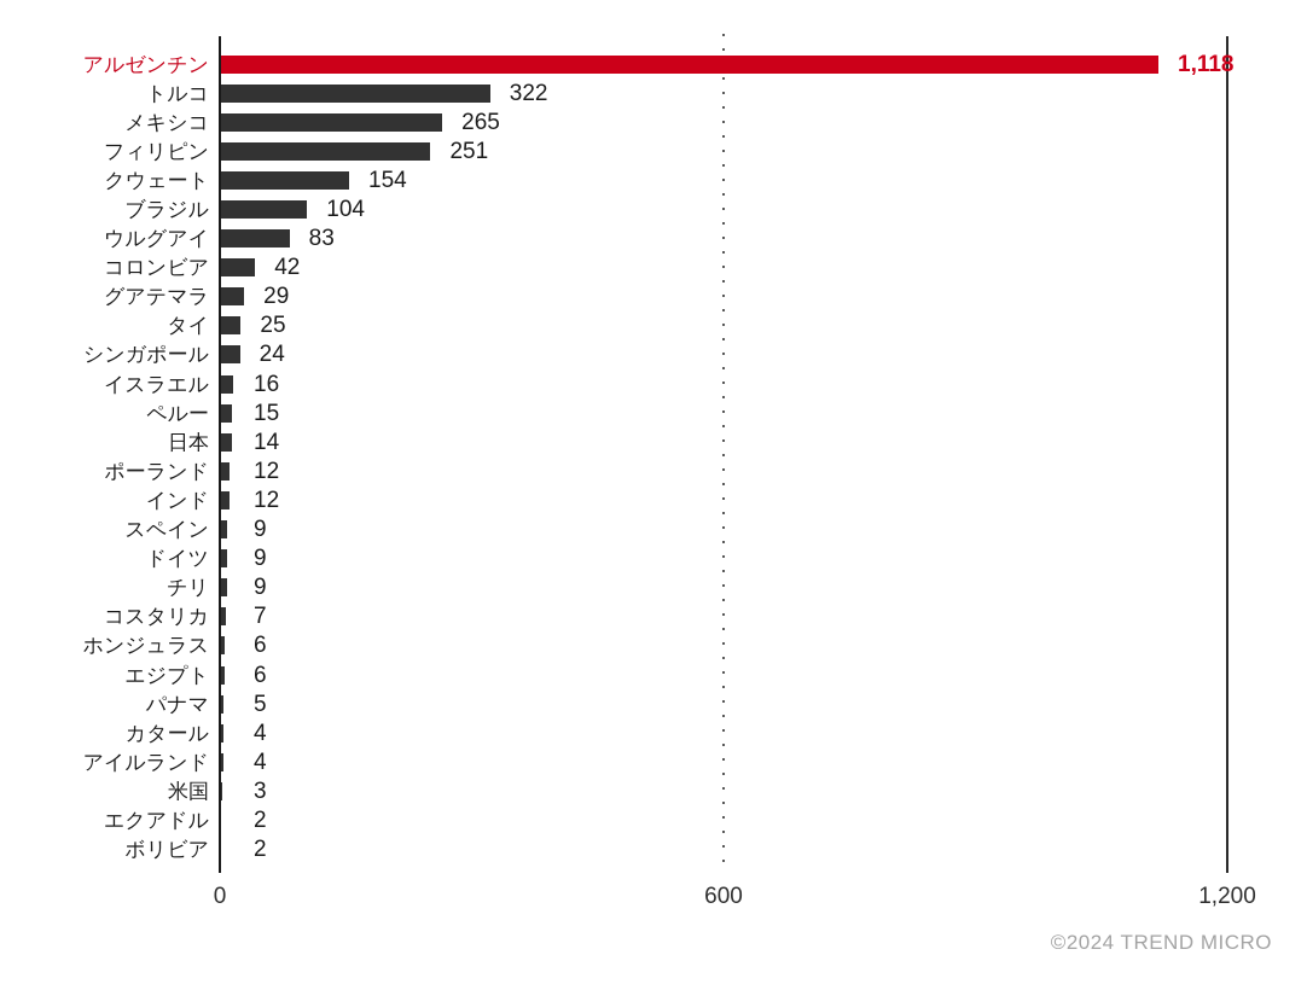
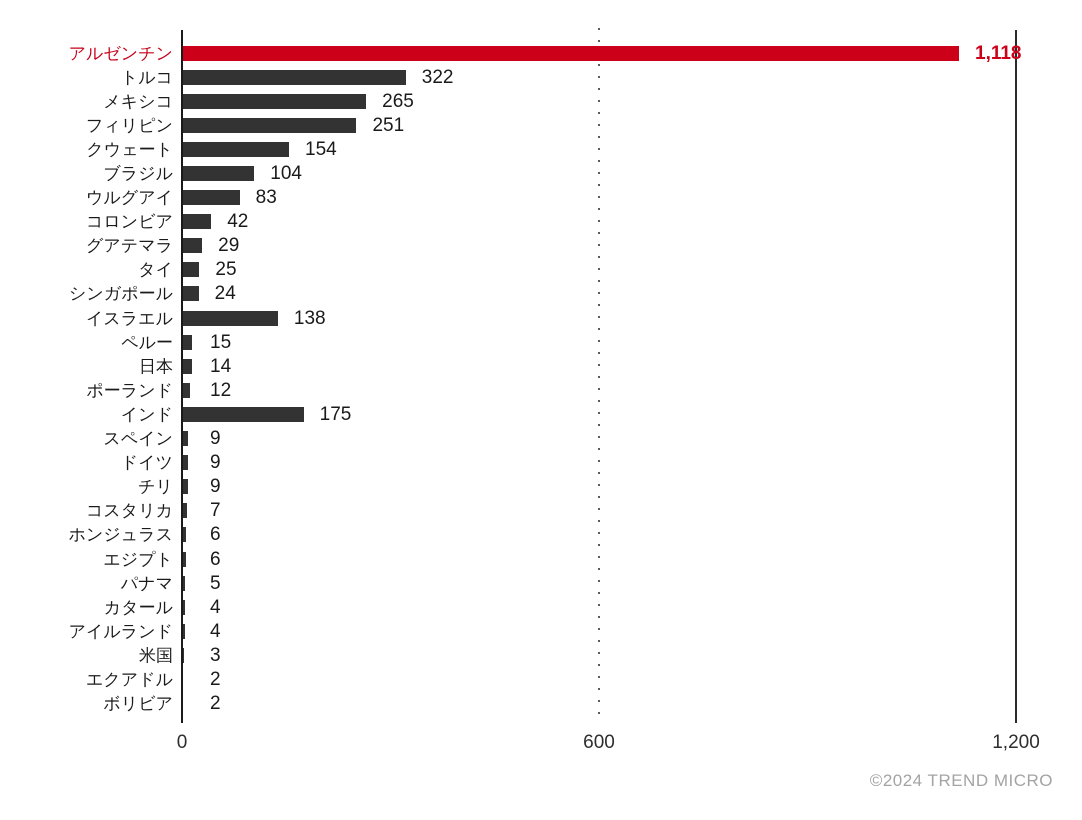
イスラエル: 16 -> 138
インド: 12 -> 175
